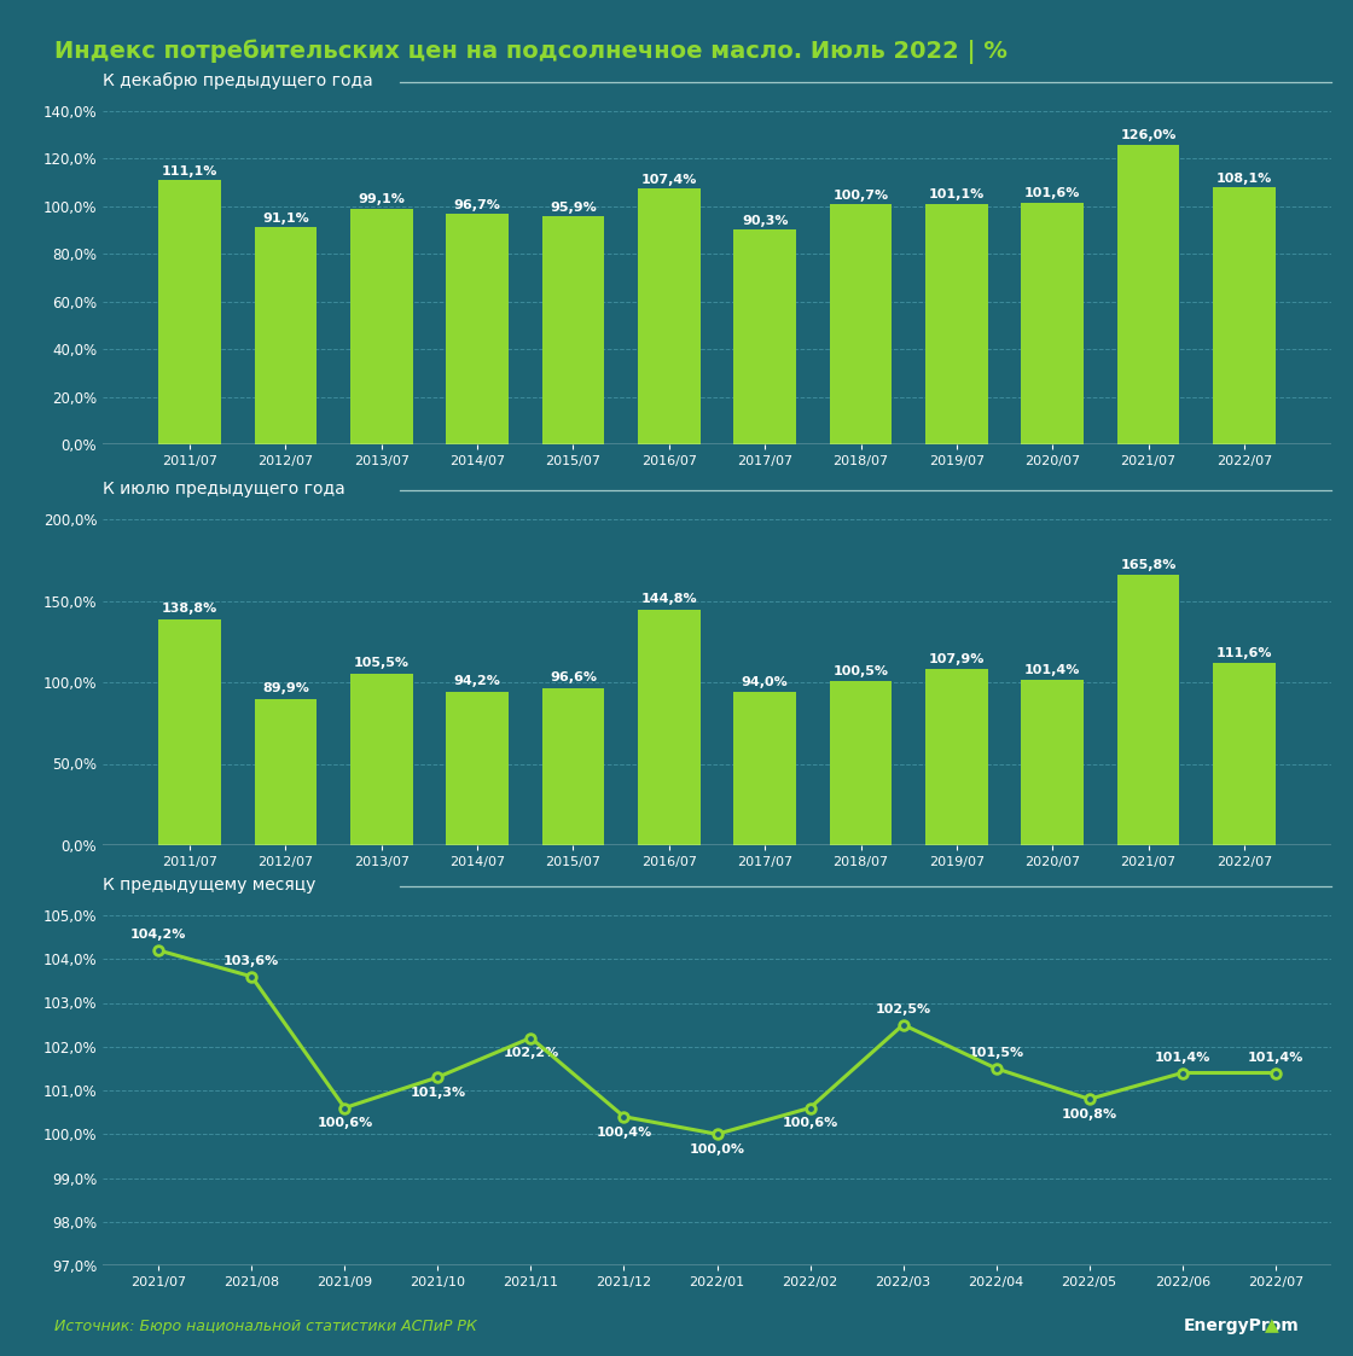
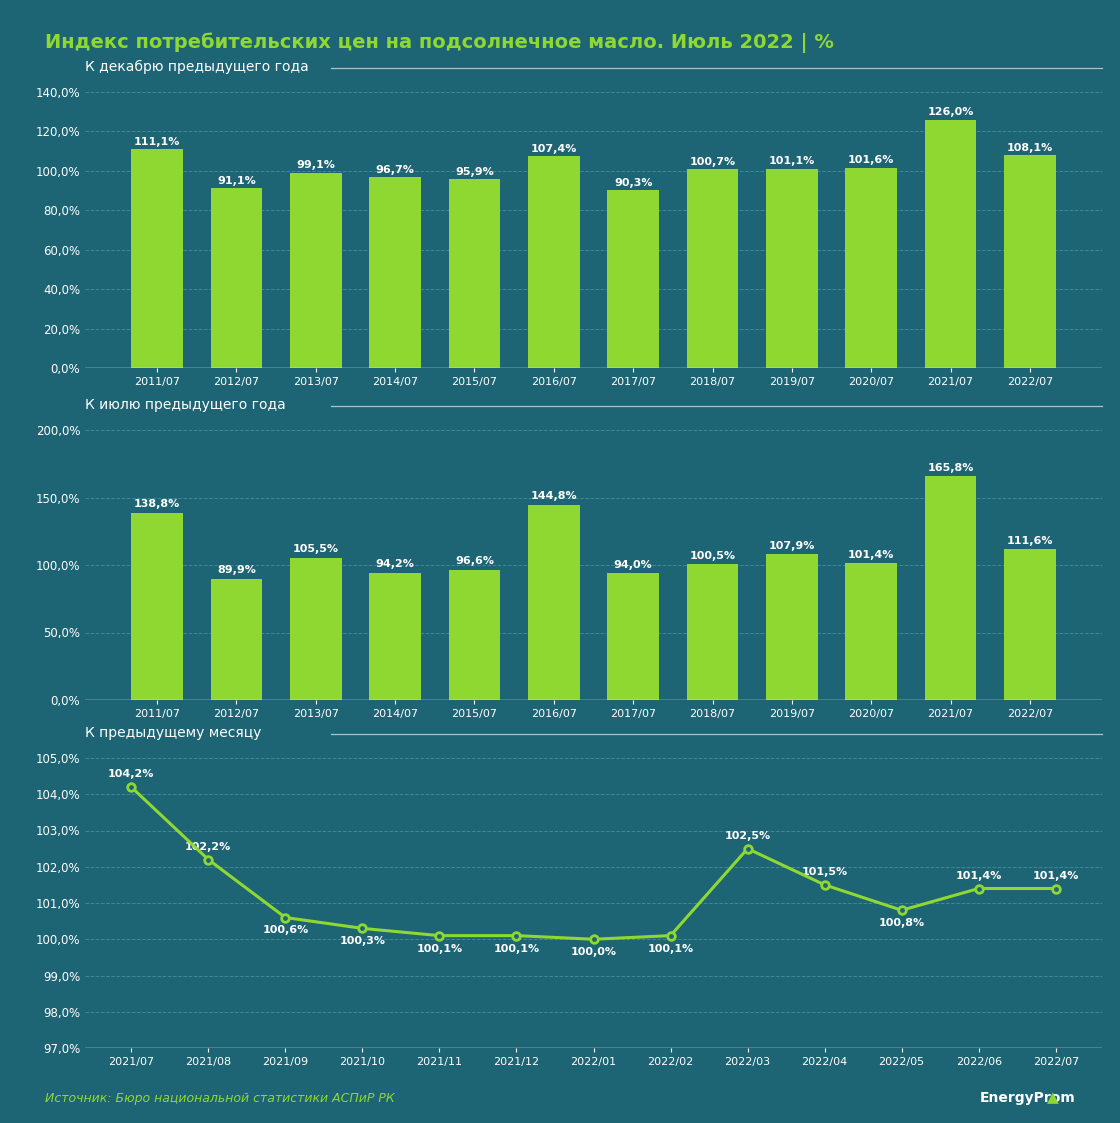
2021/08: 103,6% -> 102,2%
2021/10: 101,3% -> 100,3%
2021/11: 102,2% -> 100,1%
2021/12: 100,4% -> 100,1%
2022/02: 100,6% -> 100,1%
